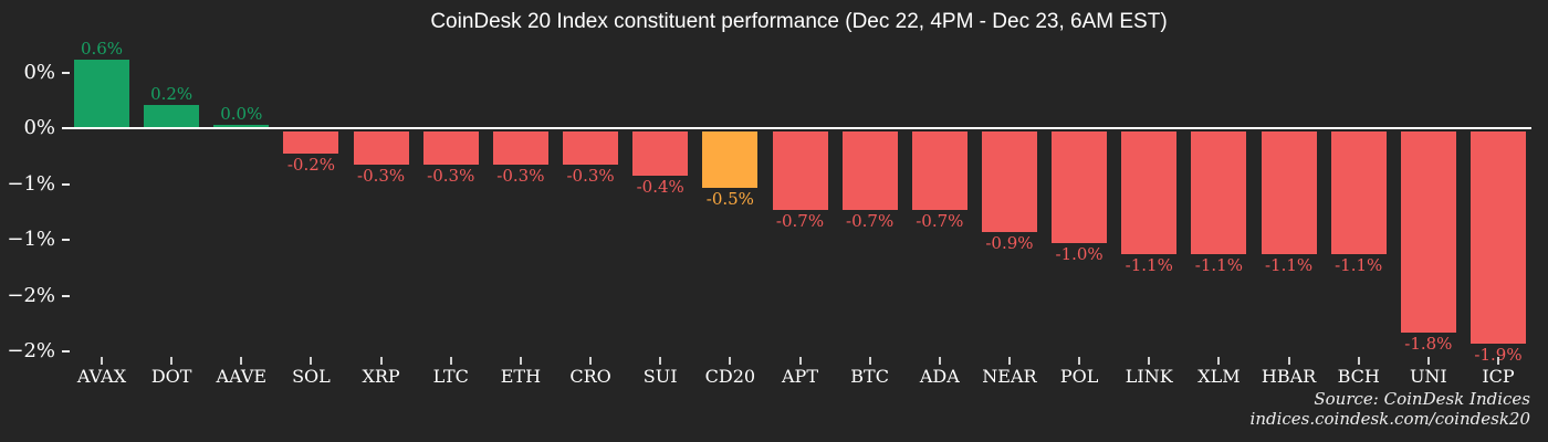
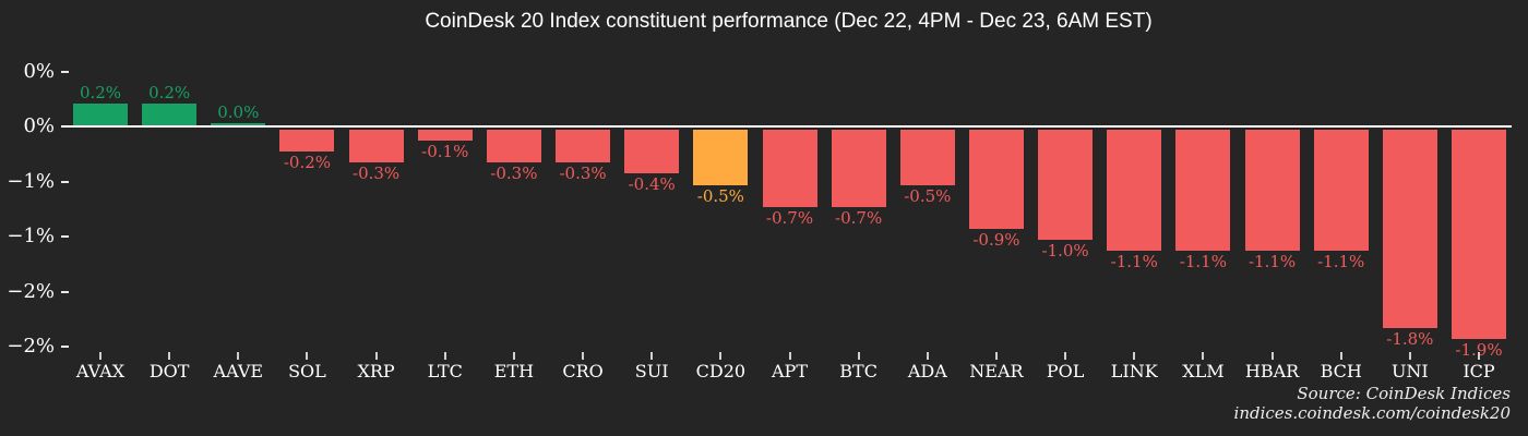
AVAX: 0.6% -> 0.2%
LTC: -0.3% -> -0.1%
ADA: -0.7% -> -0.5%
